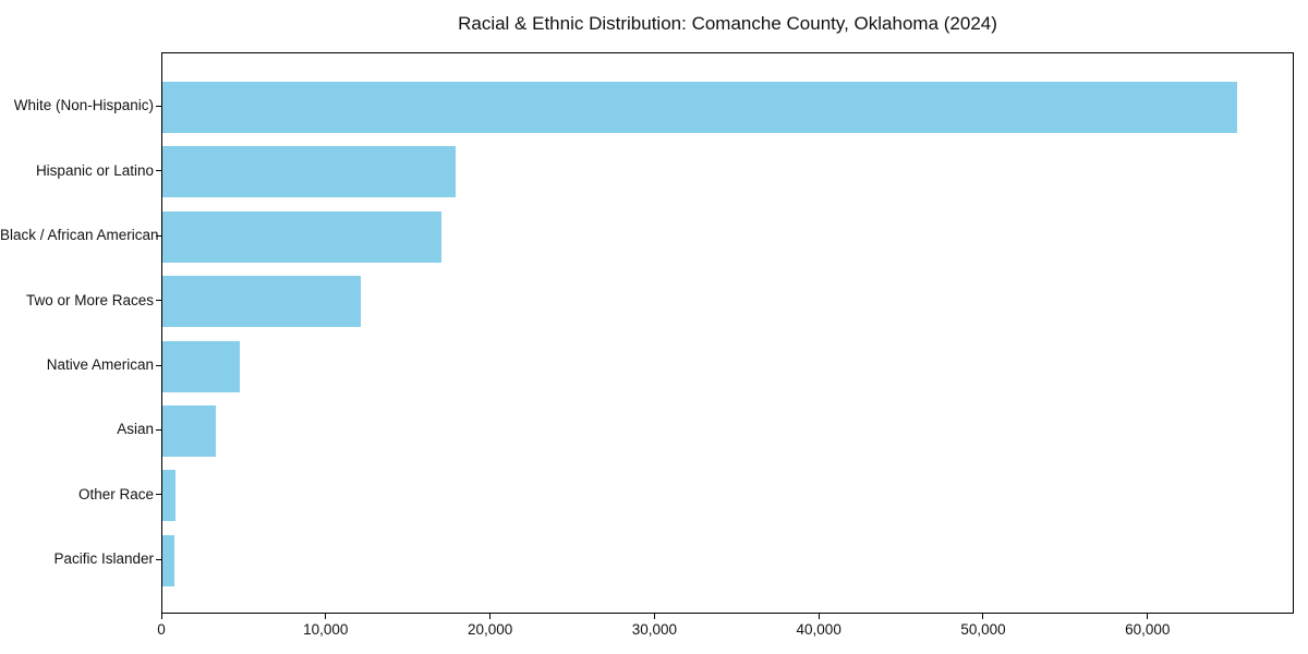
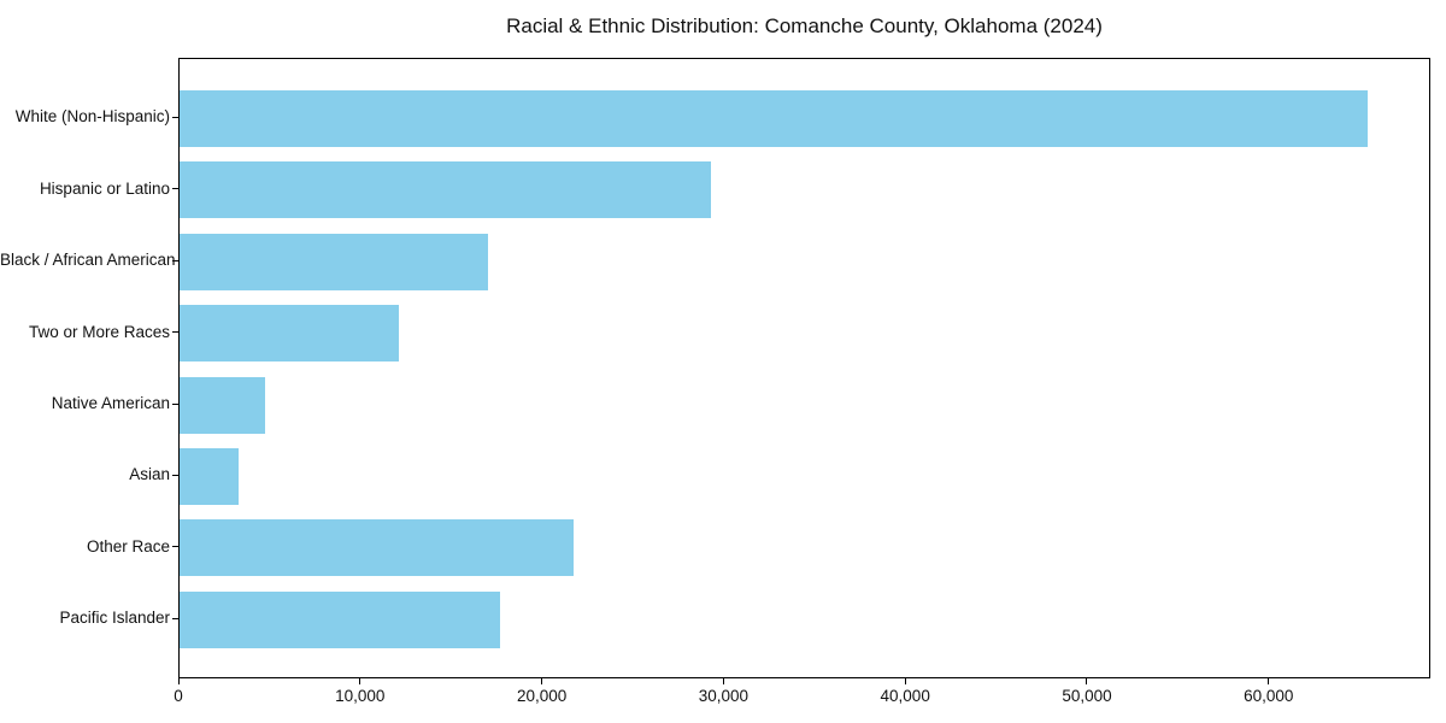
Hispanic or Latino: 17900 -> 29300
Other Race: 800 -> 21700
Pacific Islander: 800 -> 17700
